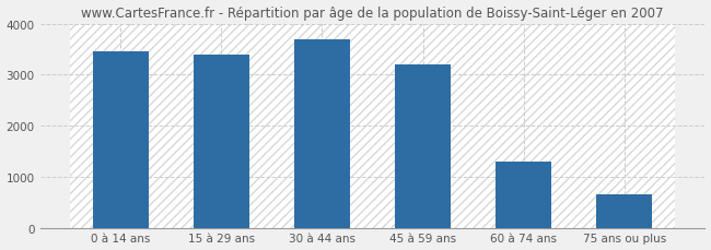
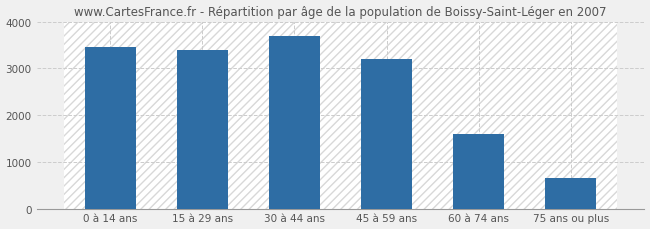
60 à 74 ans: 1300 -> 1600
